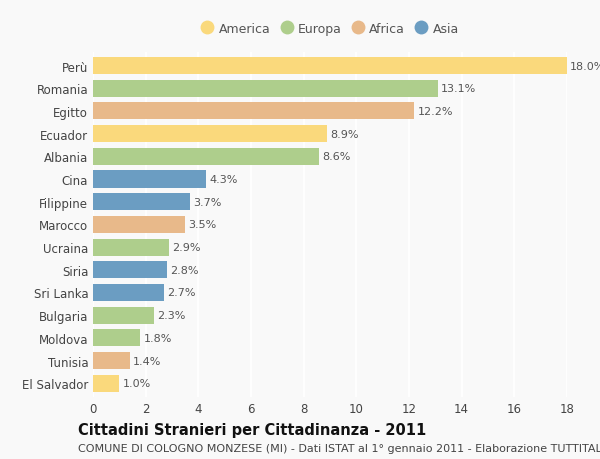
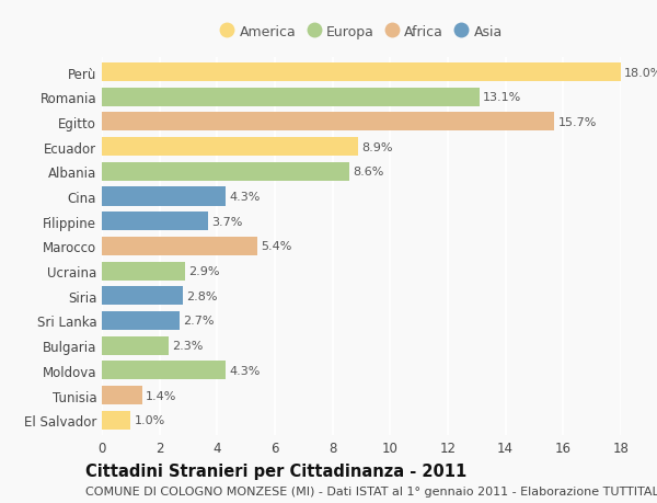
Egitto: 12.2% -> 15.7%
Marocco: 3.5% -> 5.4%
Moldova: 1.8% -> 4.3%
